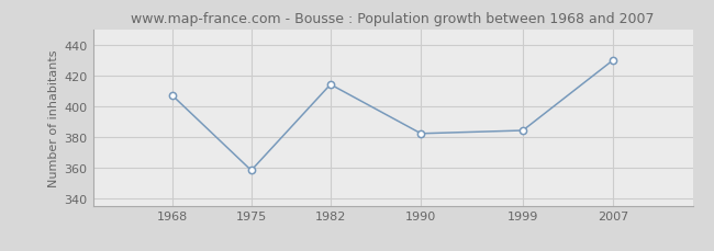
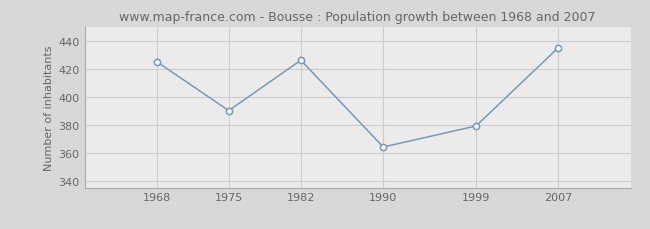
1968: 407 -> 425
1975: 358 -> 390
1982: 414 -> 426
1990: 382 -> 364
1999: 384 -> 379
2007: 430 -> 435
